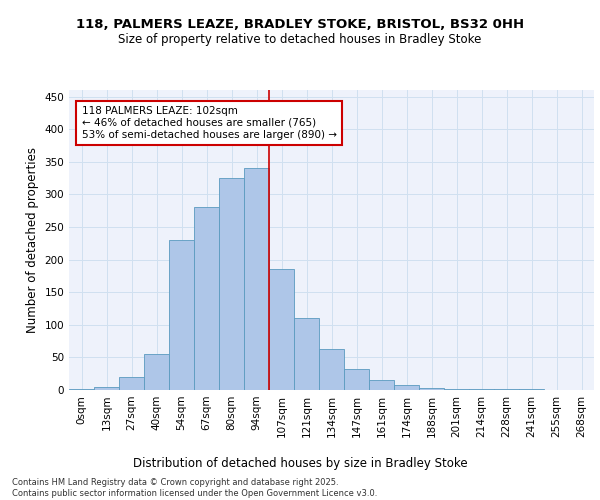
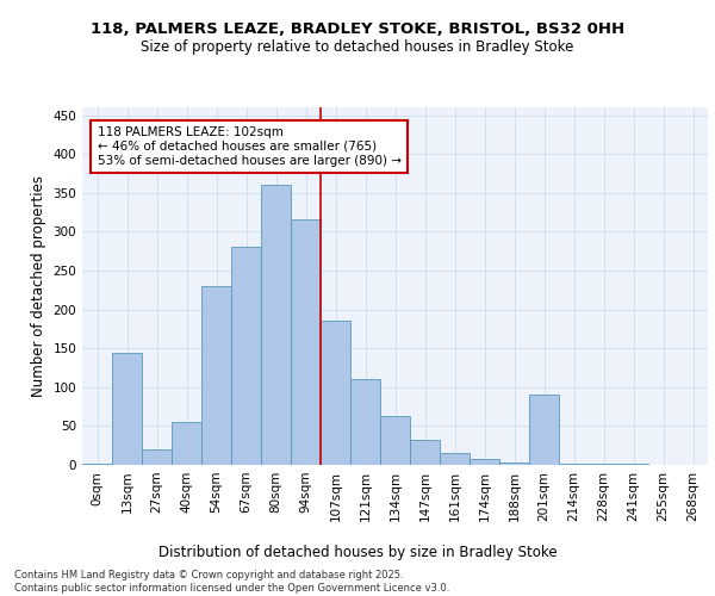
13sqm: 5 -> 144
80sqm: 325 -> 360
94sqm: 340 -> 316
201sqm: 2 -> 90
